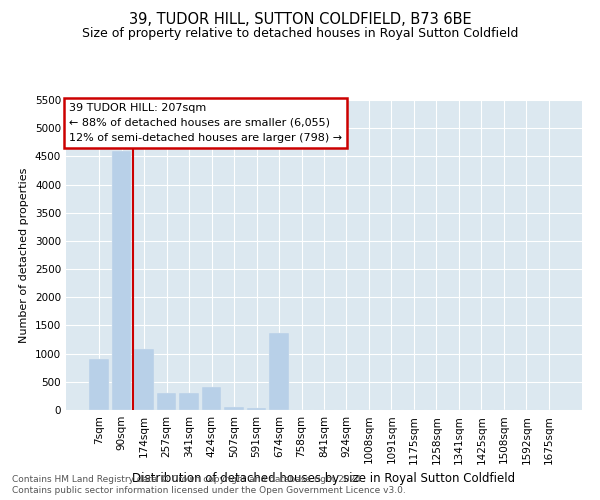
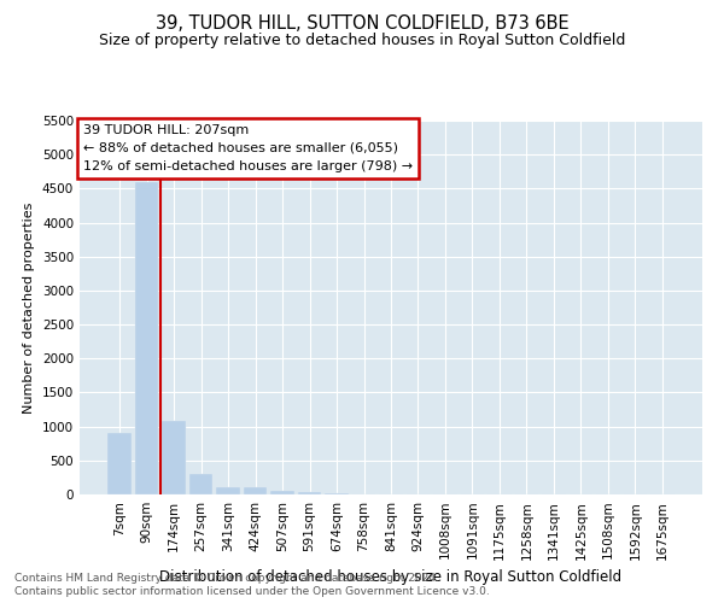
341sqm: 300 -> 100
424sqm: 400 -> 100
674sqm: 1360 -> 20
